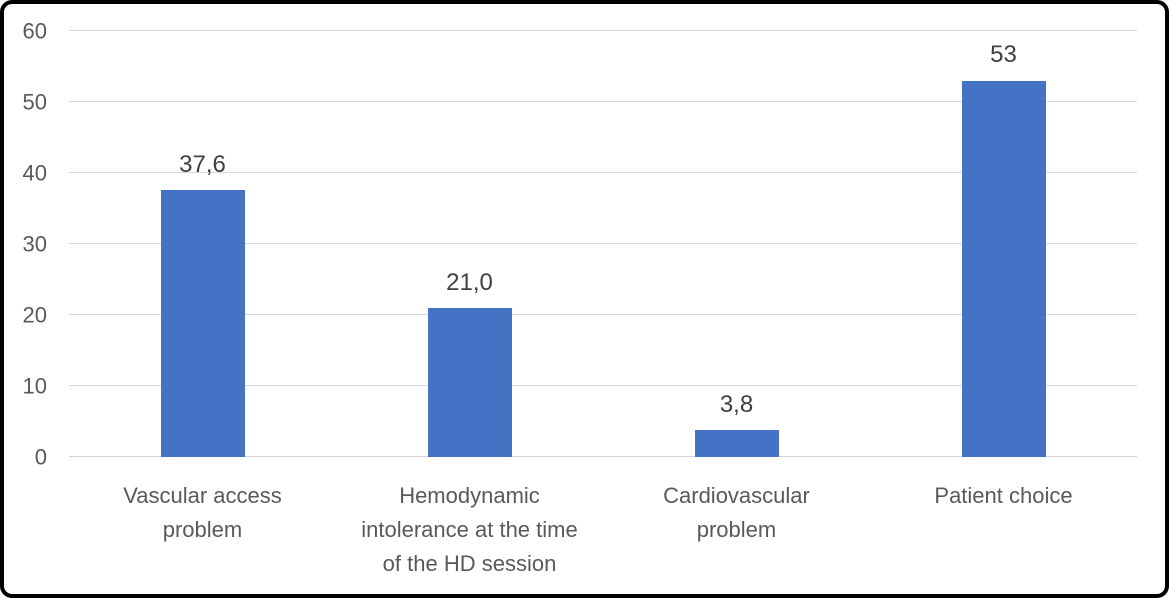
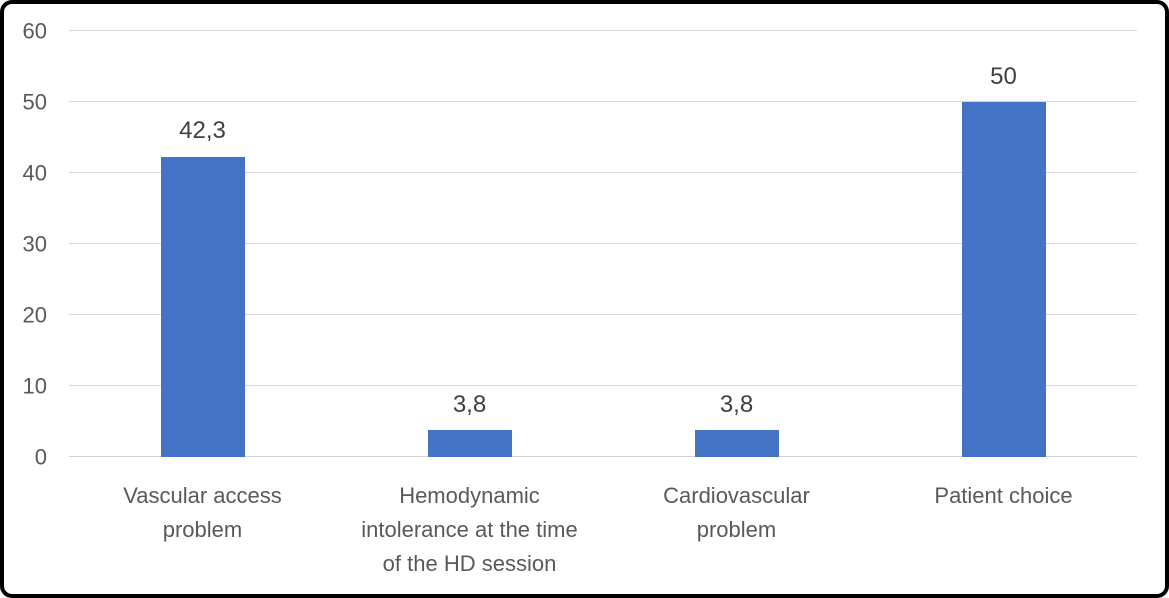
Vascular access problem: 37,6 -> 42,3
Hemodynamic intolerance at the time of the HD session: 21,0 -> 3,8
Patient choice: 53 -> 50
